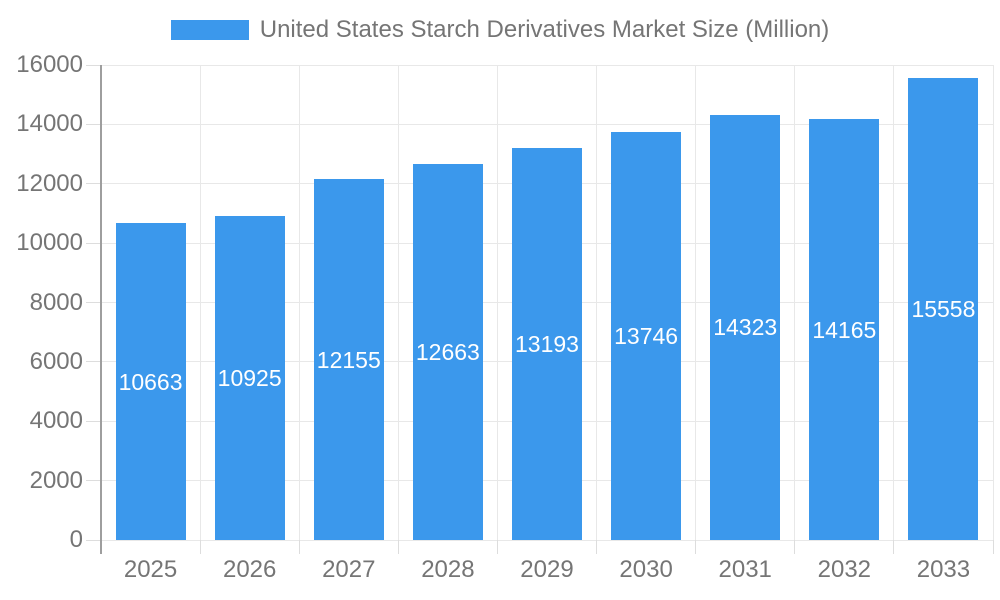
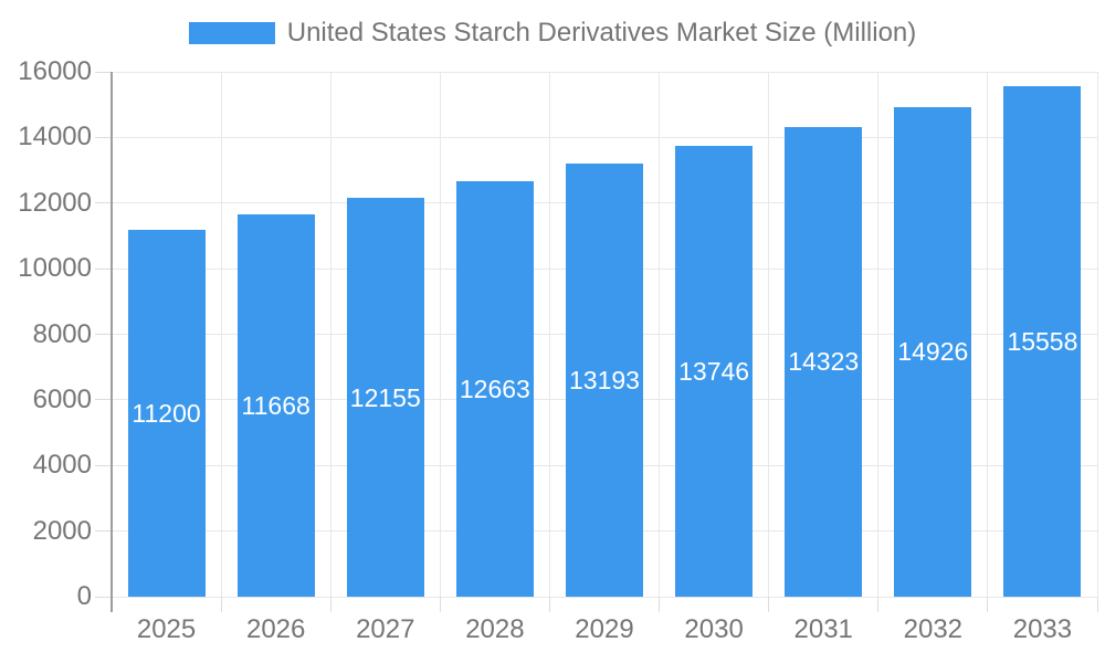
2025: 10663 -> 11200
2026: 10925 -> 11668
2032: 14165 -> 14926
